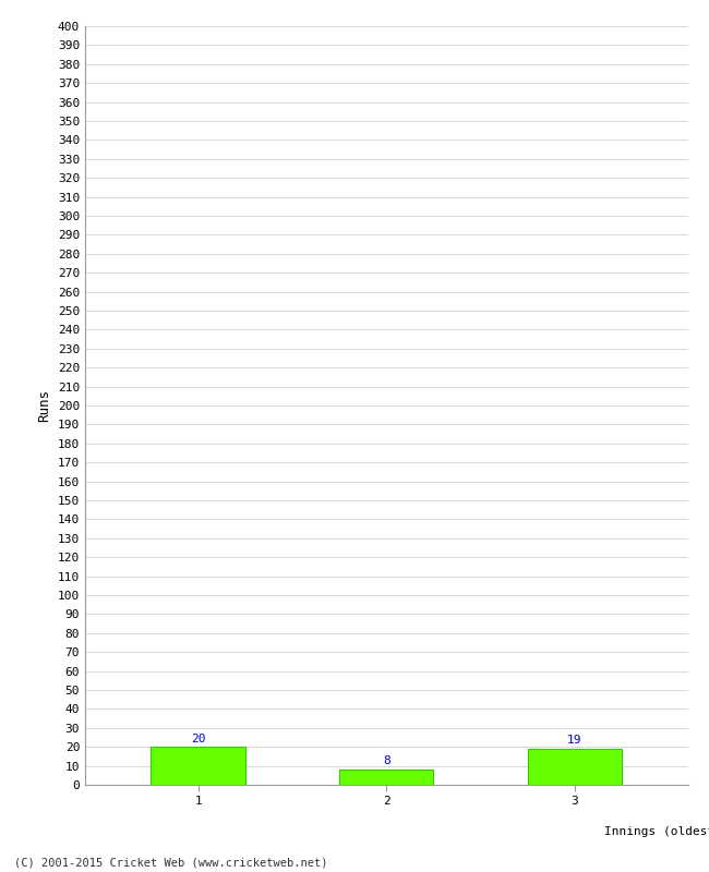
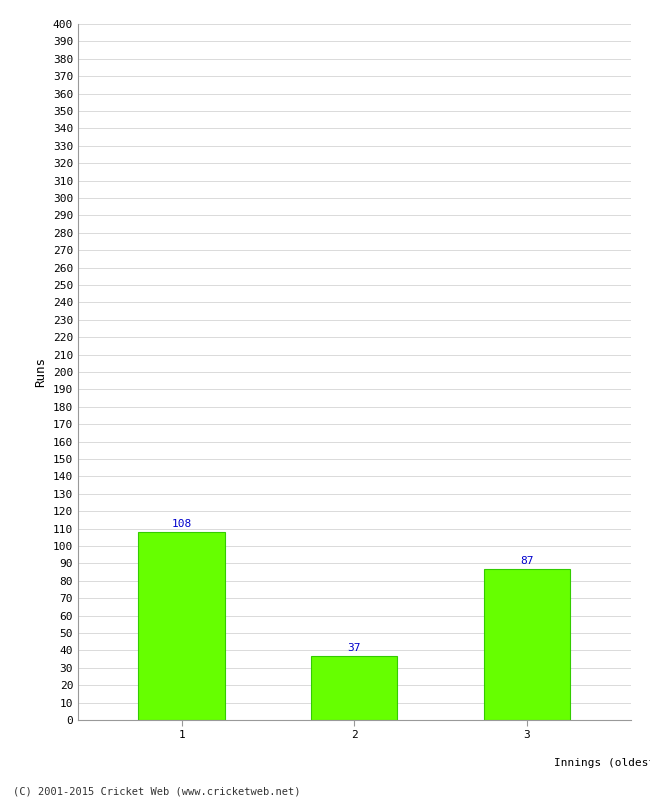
1: 20 -> 108
2: 8 -> 37
3: 19 -> 87
